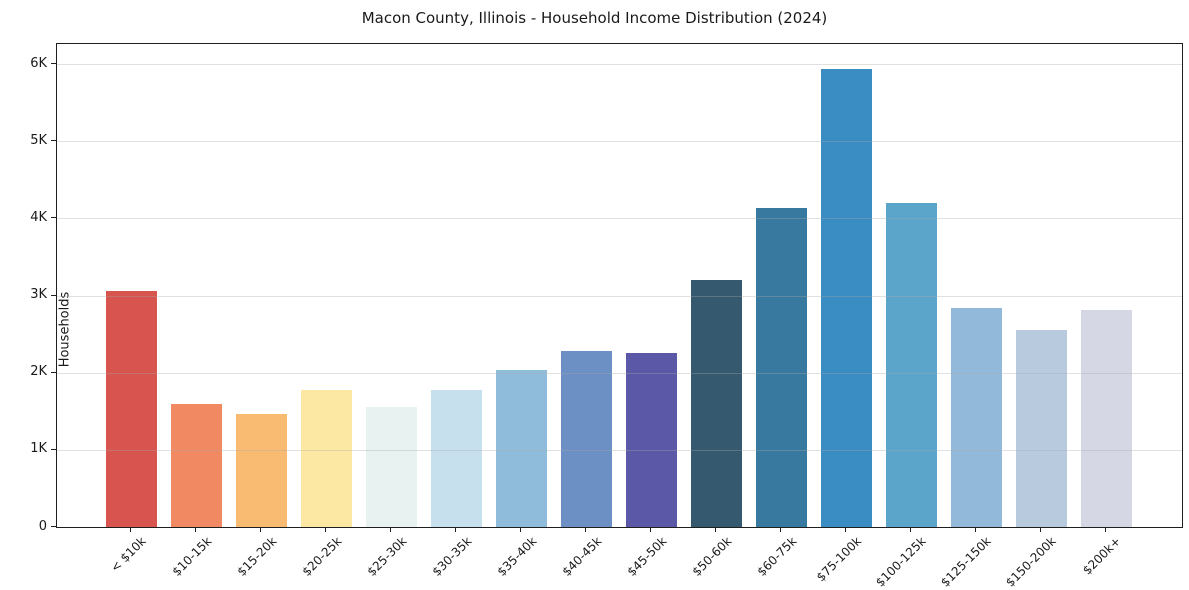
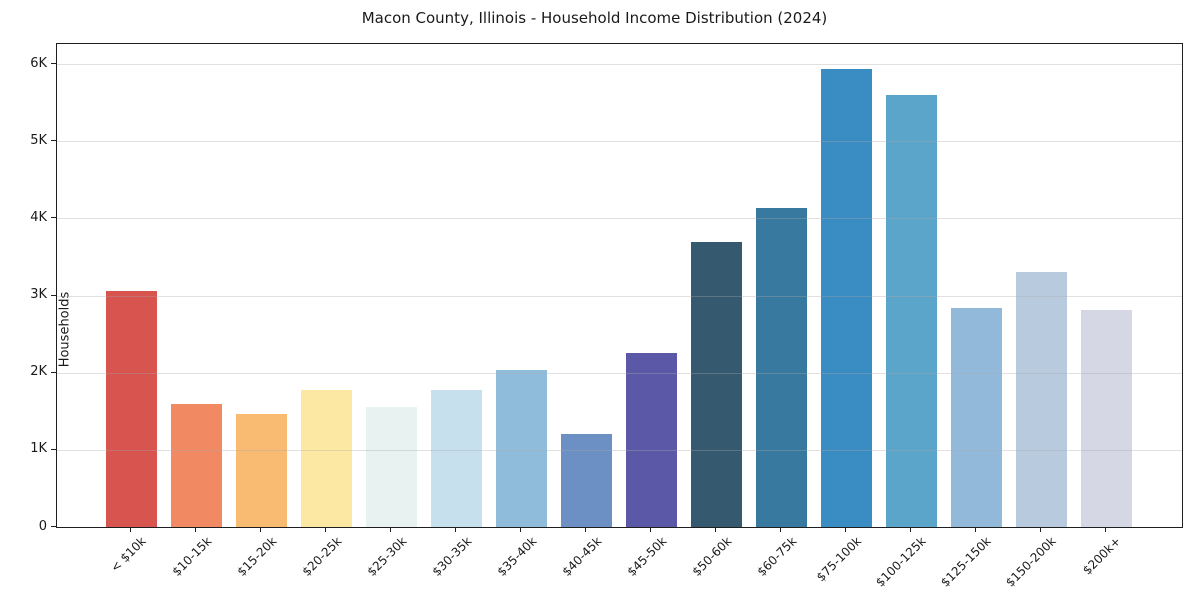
$40-45k: 2.3K -> 1.2K
$50-60k: 3.2K -> 3.7K
$100-125k: 4.2K -> 5.6K
$150-200k: 2.6K -> 3.3K
